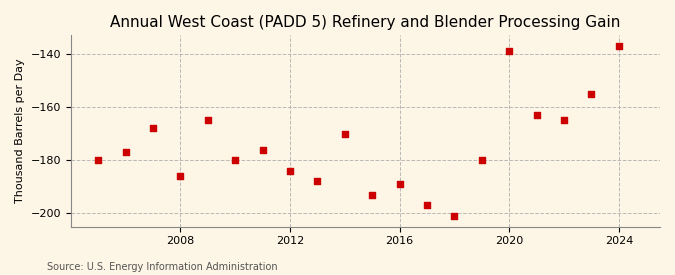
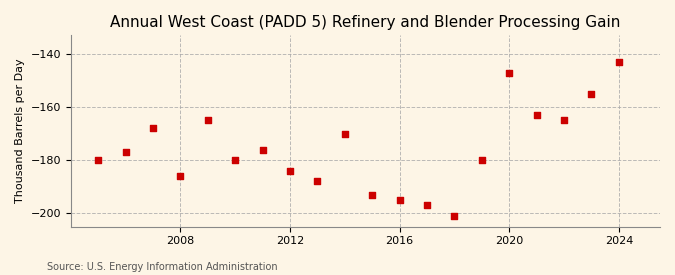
2016: -189 -> -195
2020: -139 -> -147
2024: -137 -> -143
